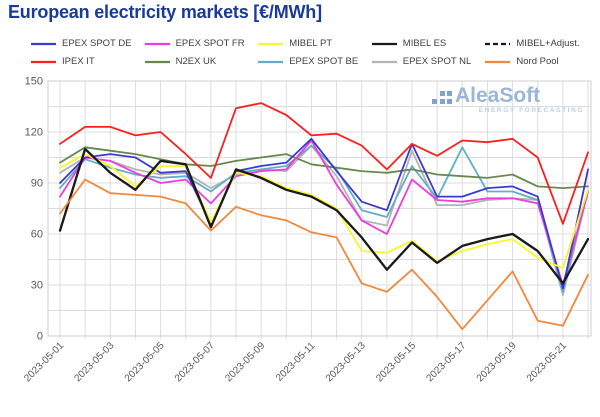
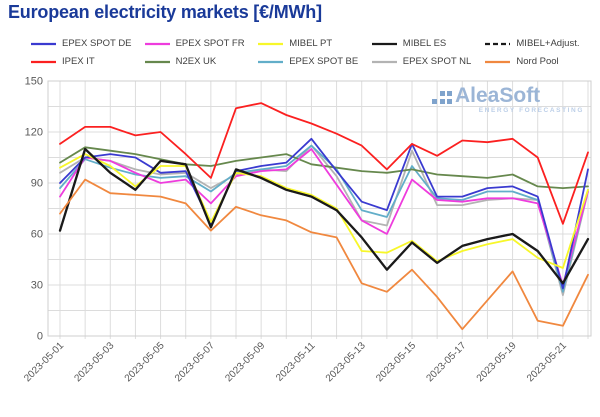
EPEX SPOT FR/2023-05-11: 115 -> 110
IPEX IT/2023-05-11: 118 -> 125
EPEX SPOT BE/2023-05-17: 111 -> 80
